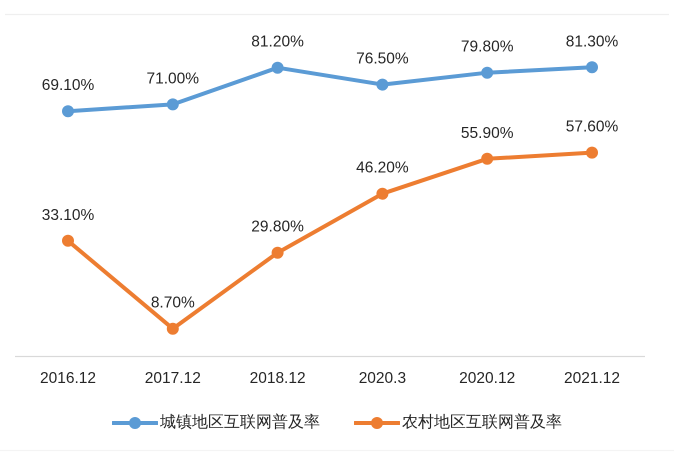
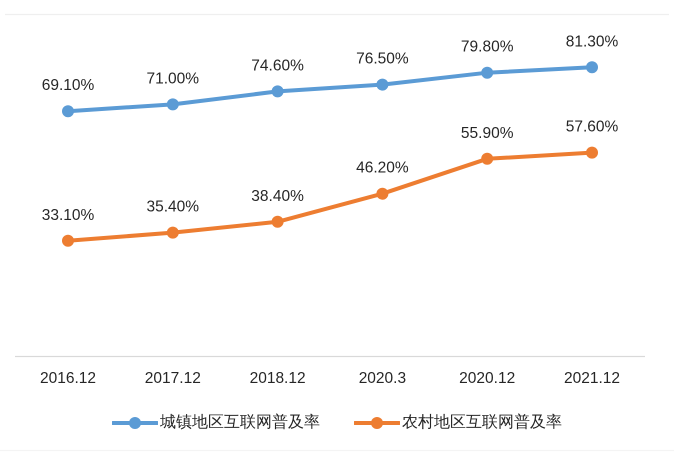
农村地区互联网普及率/2017.12: 8.70% -> 35.40%
城镇地区互联网普及率/2018.12: 81.20% -> 74.60%
农村地区互联网普及率/2018.12: 29.80% -> 38.40%
